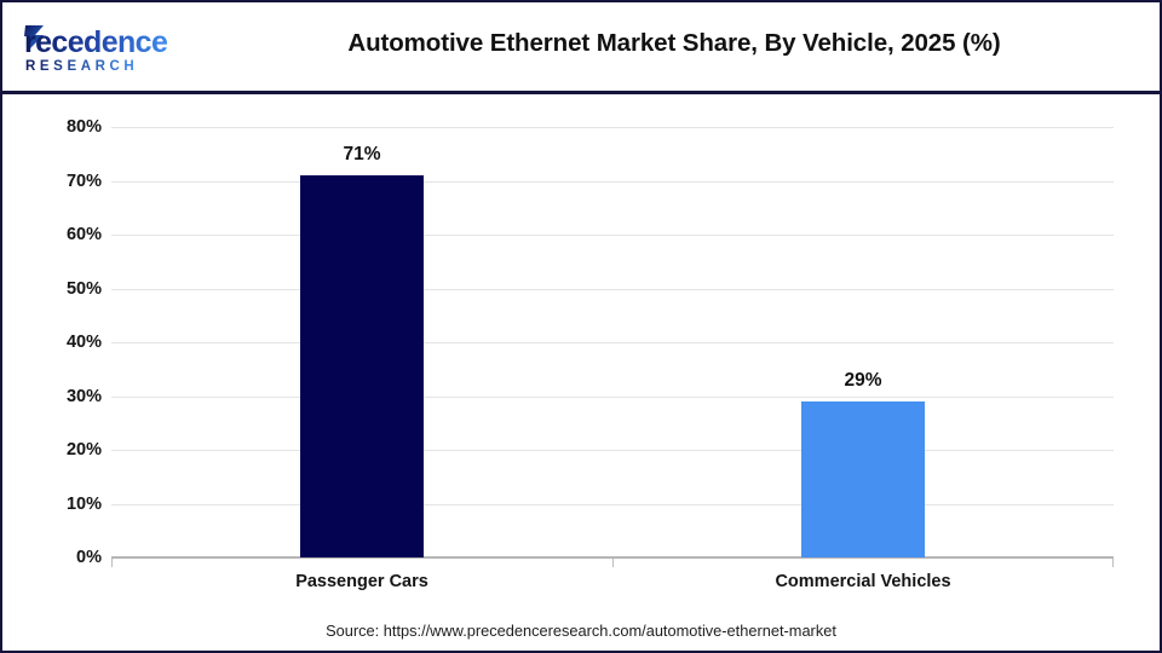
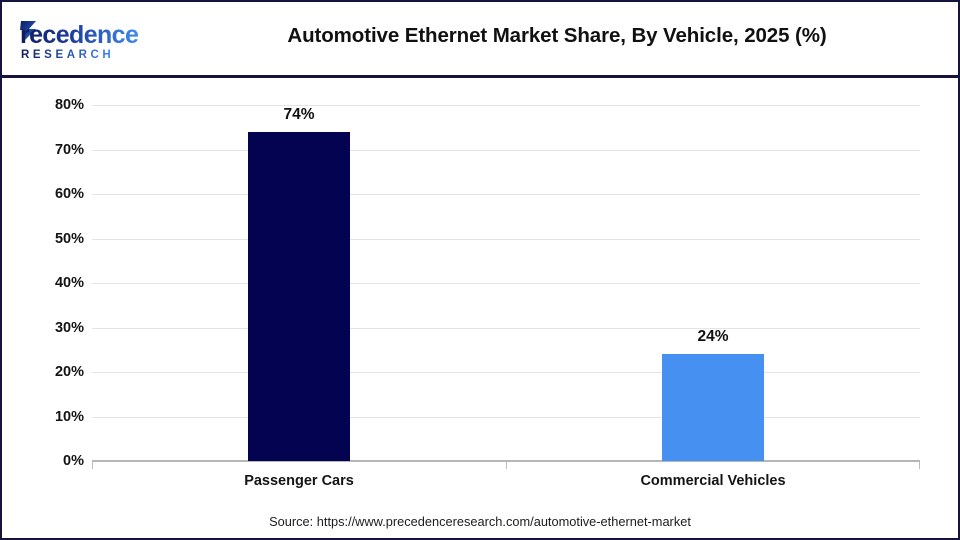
Passenger Cars: 71% -> 74%
Commercial Vehicles: 29% -> 24%
